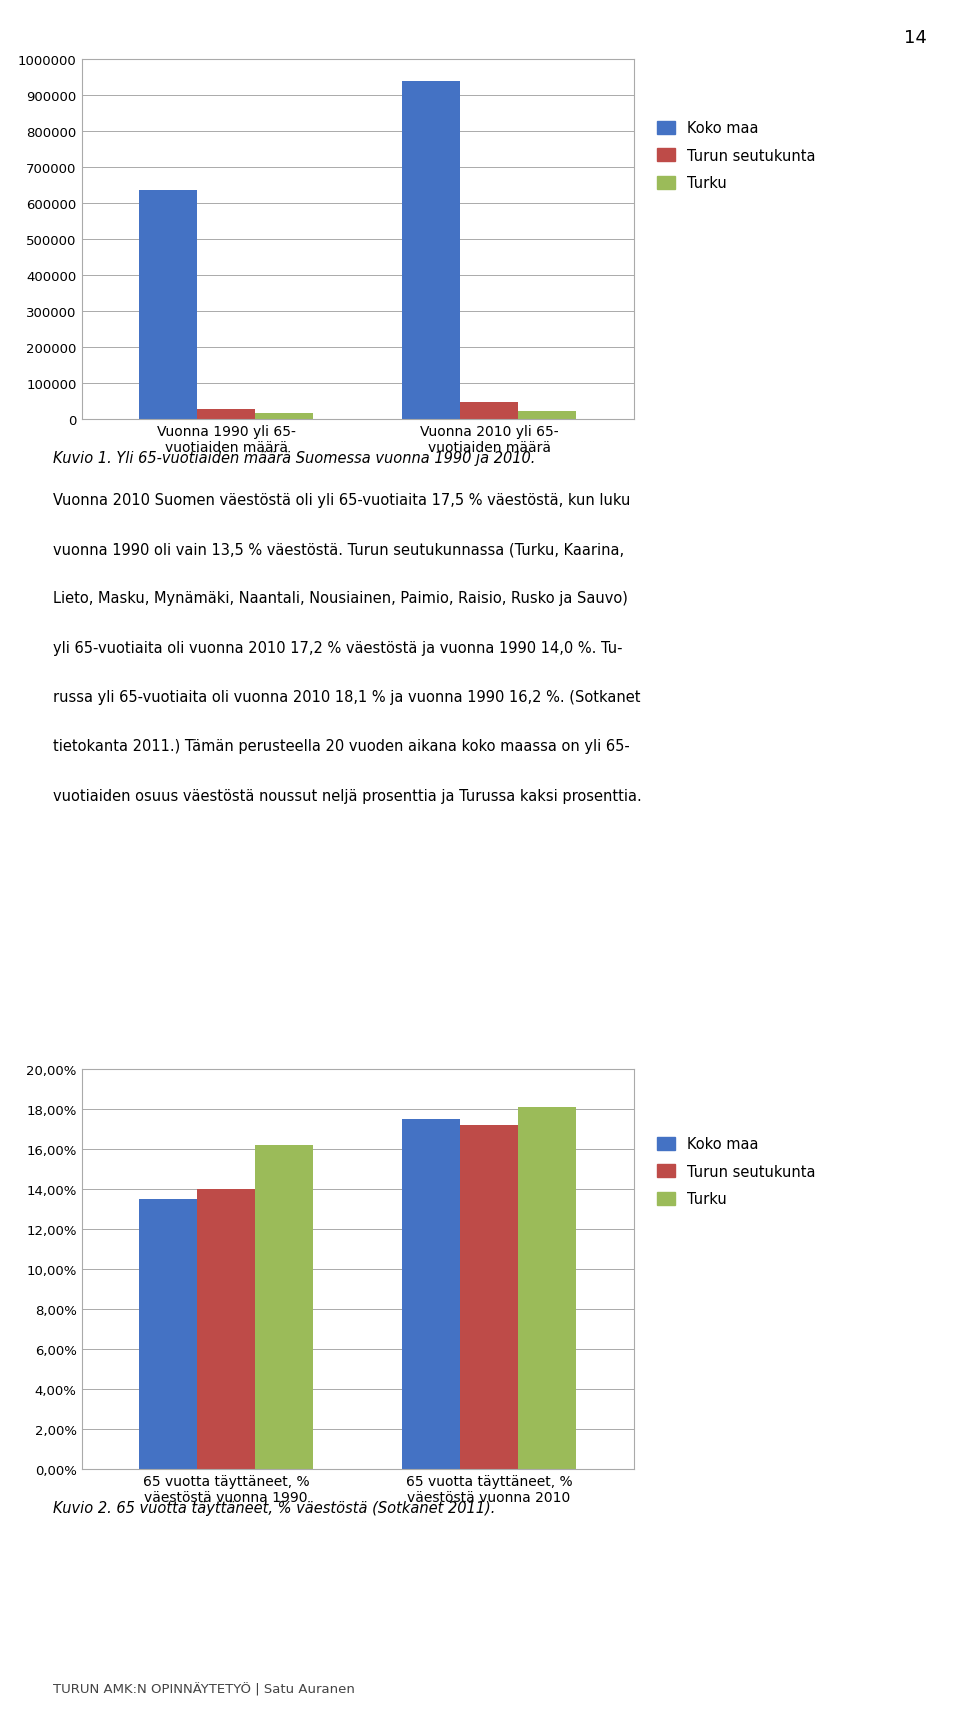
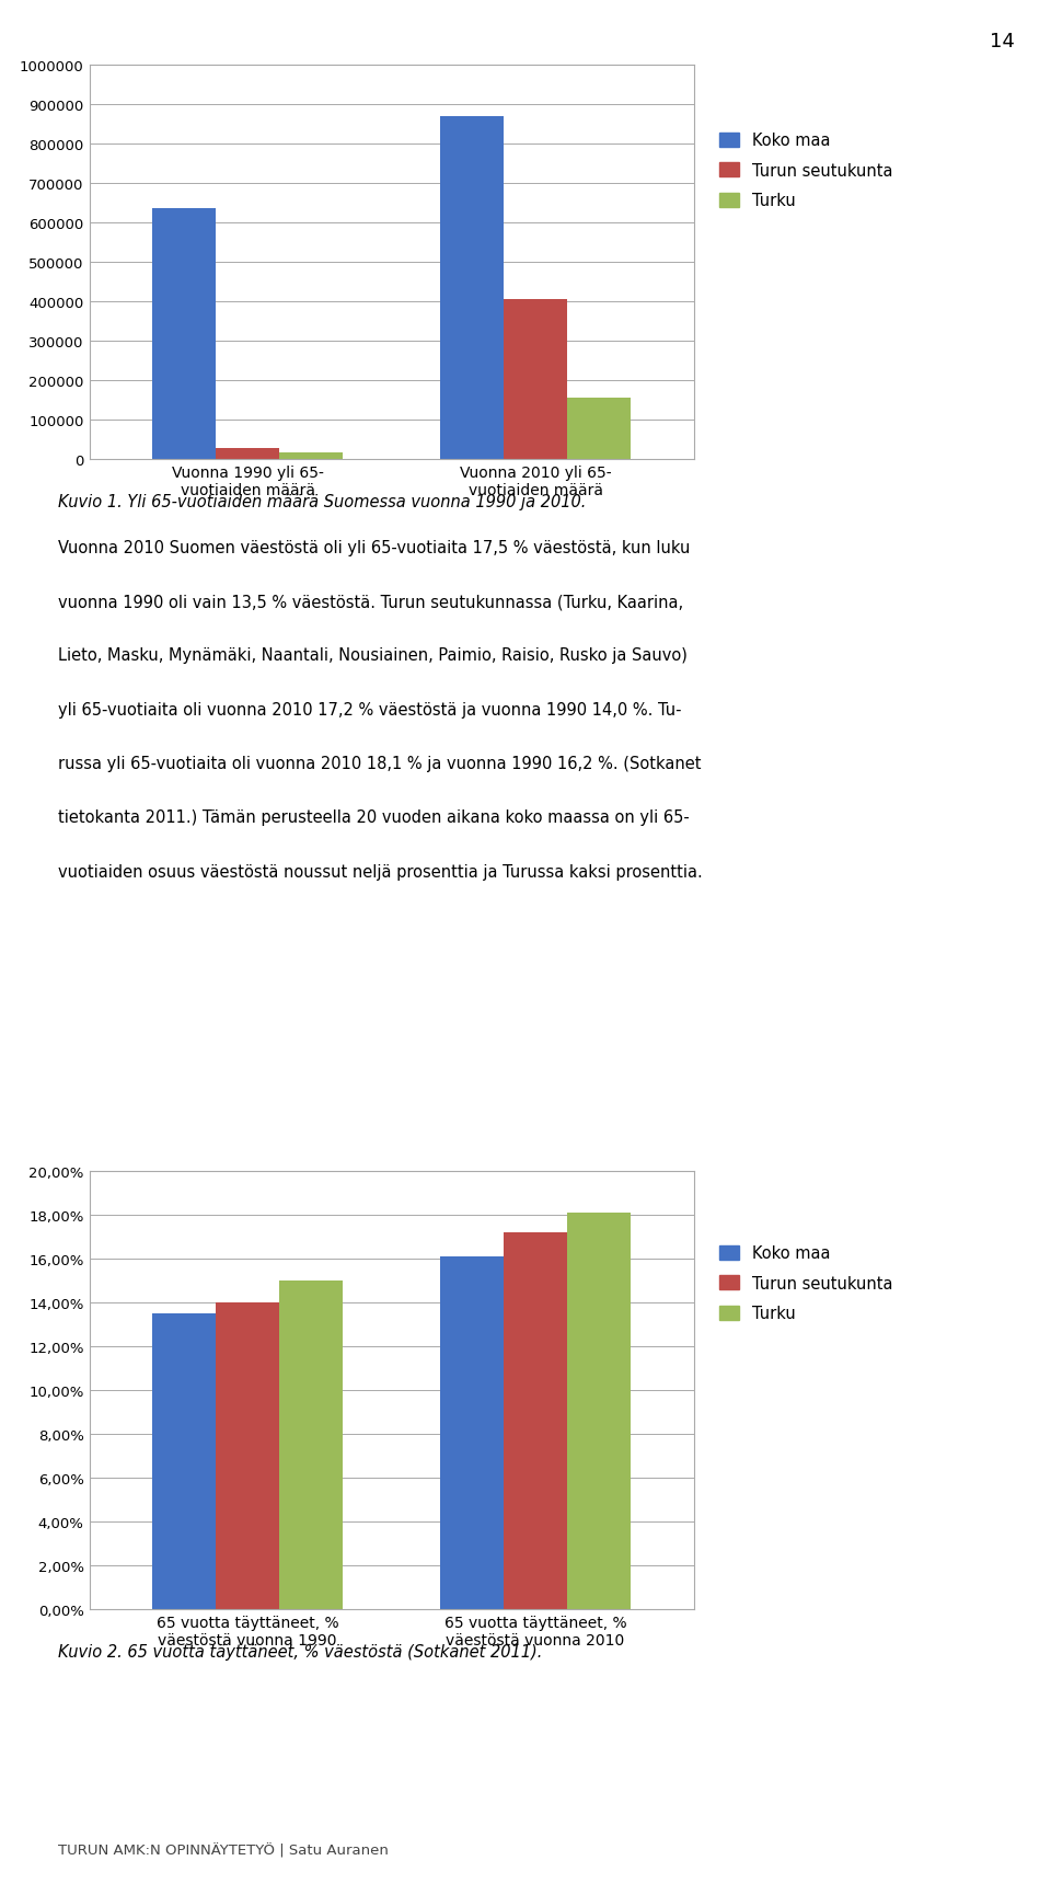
Koko maa/Vuonna 2010 yli 65- vuotiaiden määrä: 940000 -> 870000
Turun seutukunta/Vuonna 2010 yli 65- vuotiaiden määrä: 47000 -> 405000
Turku/Vuonna 2010 yli 65- vuotiaiden määrä: 22000 -> 155000
Turku/65 vuotta täyttäneet, % väestöstä vuonna 1990: 16,2% -> 15,0%
Koko maa/65 vuotta täyttäneet, % väestöstä vuonna 2010: 17,5% -> 16,1%
